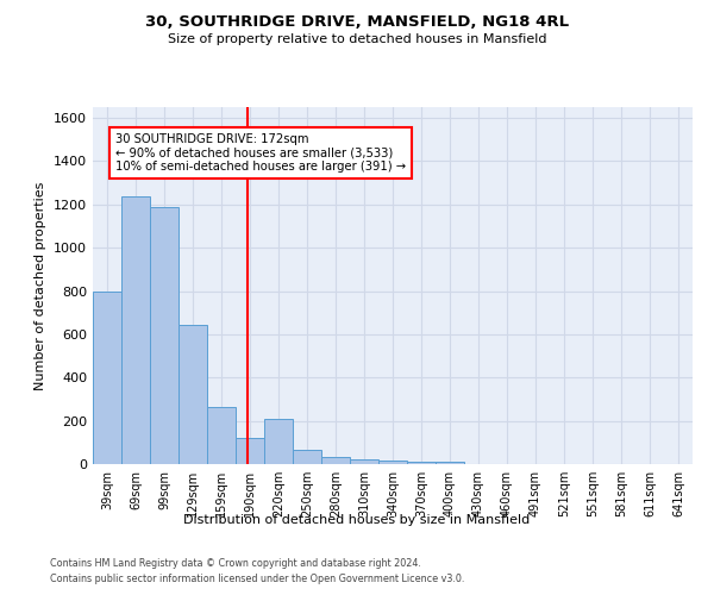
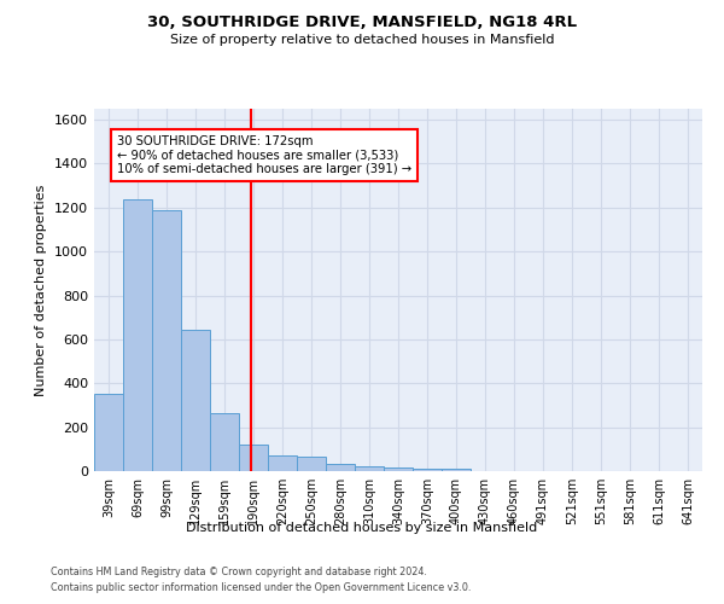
39sqm: 800 -> 350
220sqm: 210 -> 70
